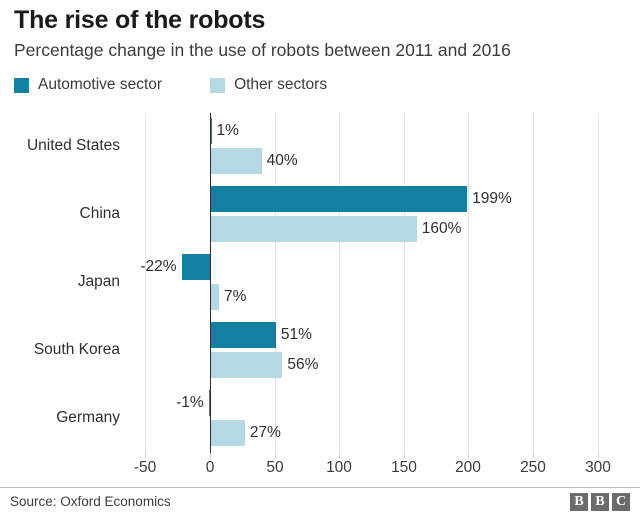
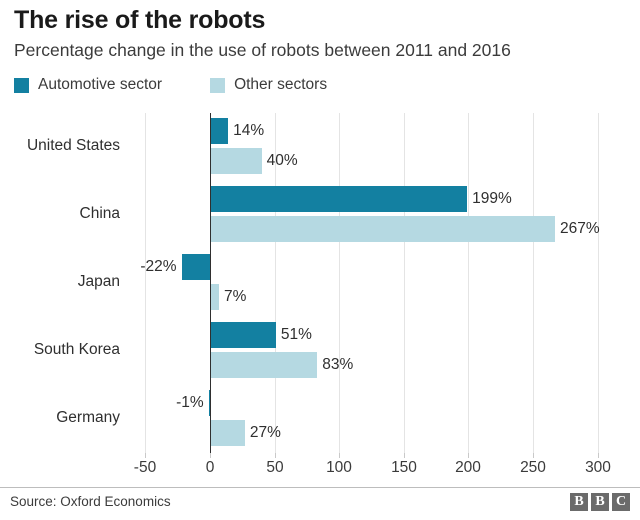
Automotive sector/United States: 1% -> 14%
Other sectors/China: 160% -> 267%
Other sectors/South Korea: 56% -> 83%
